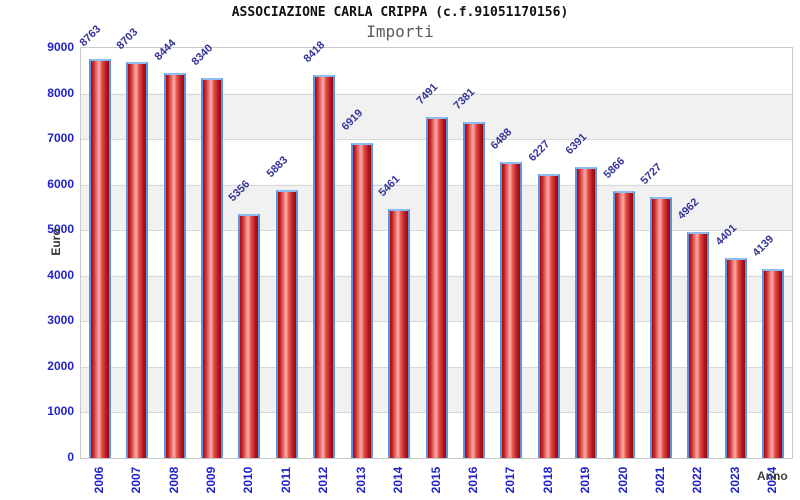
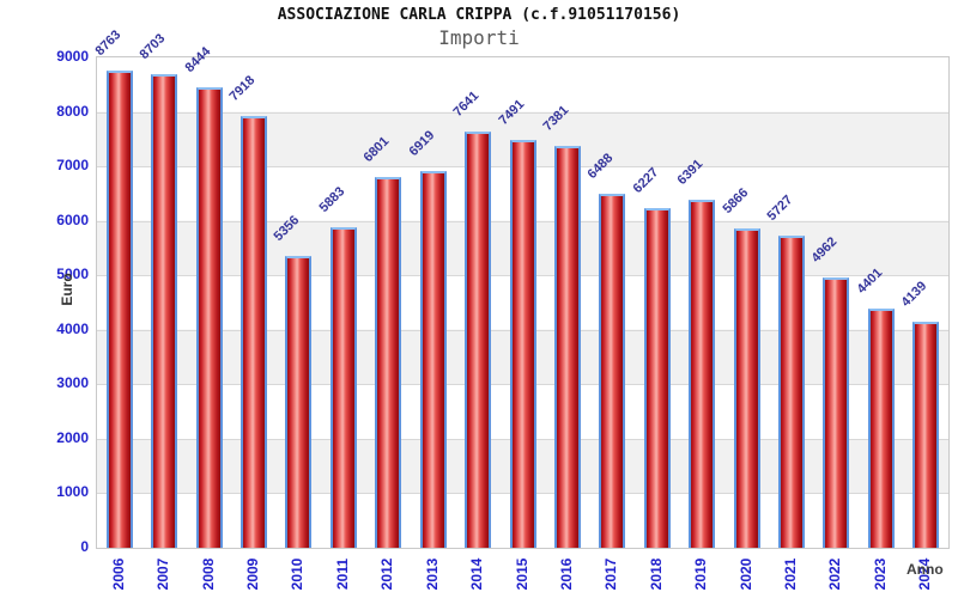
2009: 8340 -> 7918
2012: 8418 -> 6801
2014: 5461 -> 7641
